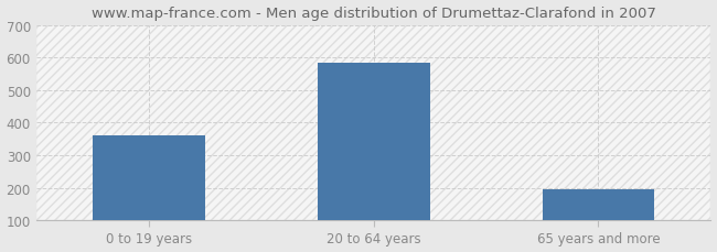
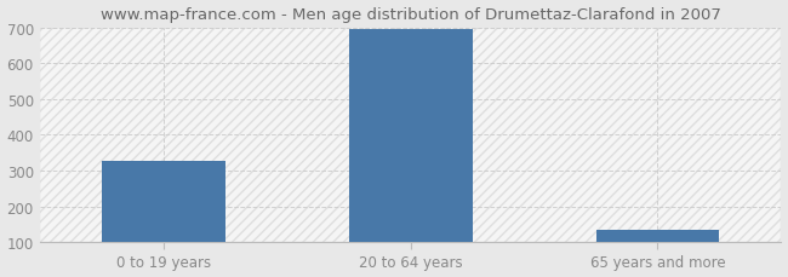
0 to 19 years: 360 -> 328
20 to 64 years: 585 -> 695
65 years and more: 195 -> 133
